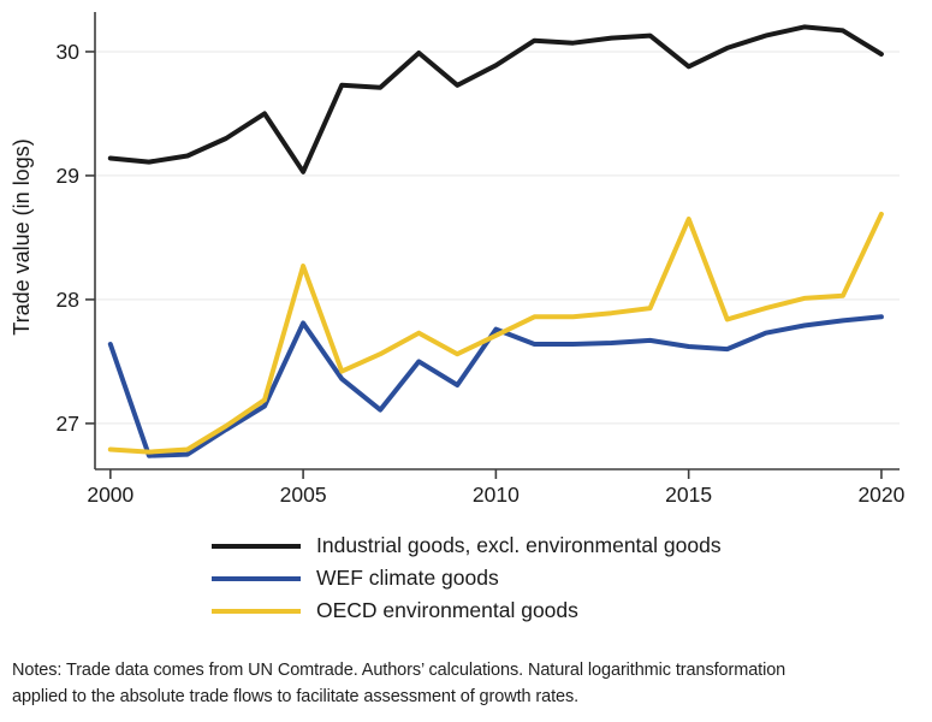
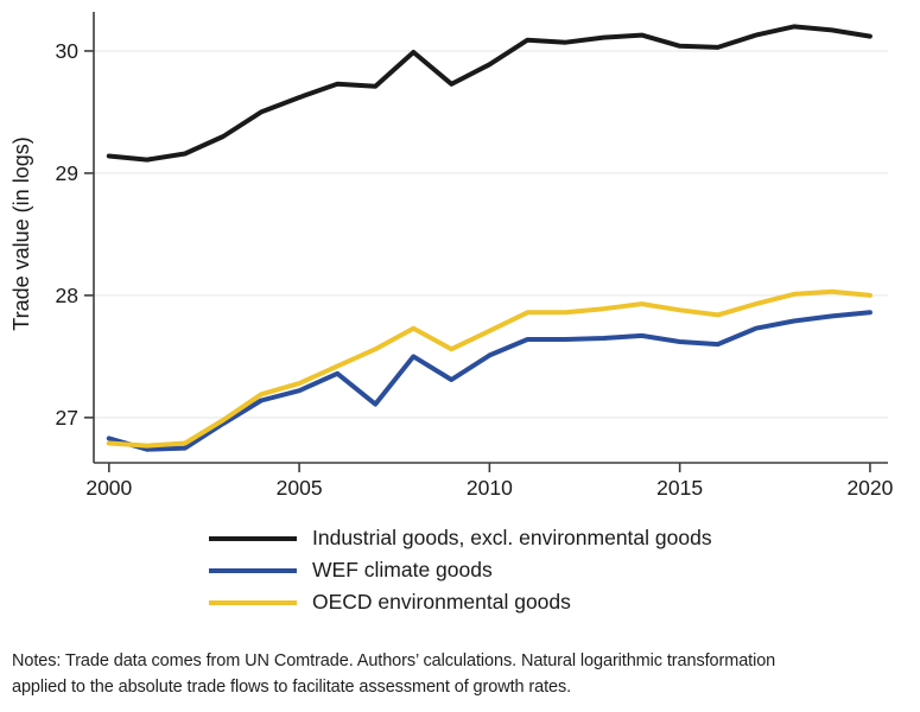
WEF climate goods/2000: 27.64 -> 26.83
Industrial goods, excl. environmental goods/2005: 29.03 -> 29.62
WEF climate goods/2005: 27.81 -> 27.22
OECD environmental goods/2005: 28.27 -> 27.28
WEF climate goods/2010: 27.76 -> 27.51
Industrial goods, excl. environmental goods/2015: 29.88 -> 30.04
OECD environmental goods/2015: 28.65 -> 27.88
Industrial goods, excl. environmental goods/2020: 29.98 -> 30.12
OECD environmental goods/2020: 28.69 -> 28.00
